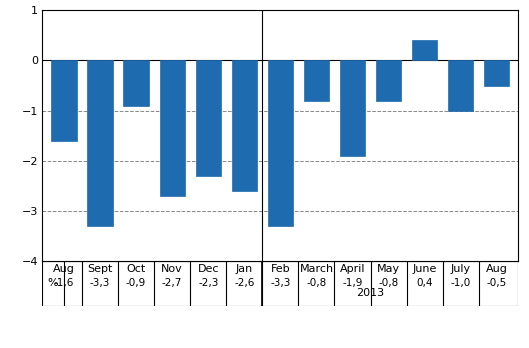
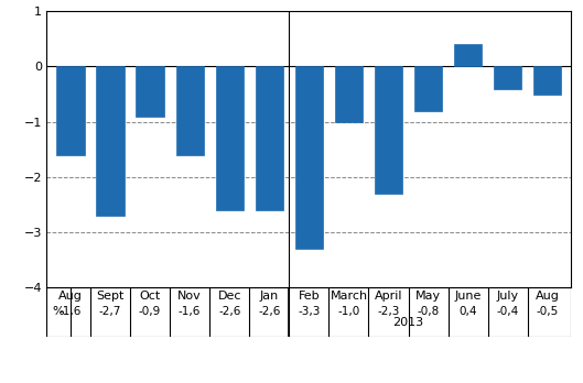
Sept: -3,3 -> -2,7
Nov: -2,7 -> -1,6
Dec: -2,3 -> -2,6
March: -0,8 -> -1,0
April: -1,9 -> -2,3
July: -1,0 -> -0,4
